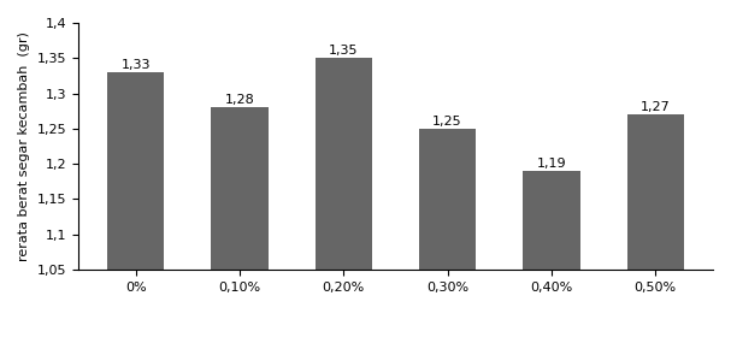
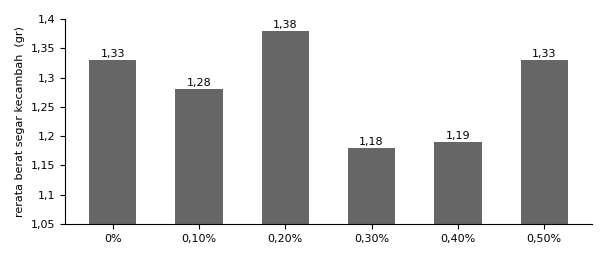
0,20%: 1,35 -> 1,38
0,30%: 1,25 -> 1,18
0,50%: 1,27 -> 1,33
